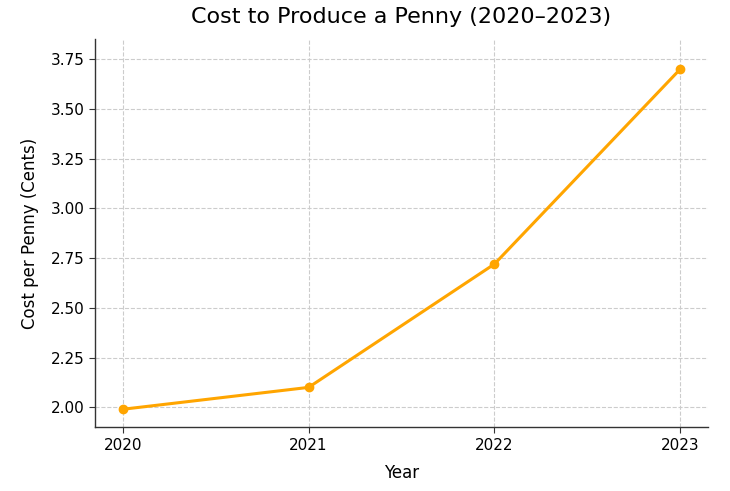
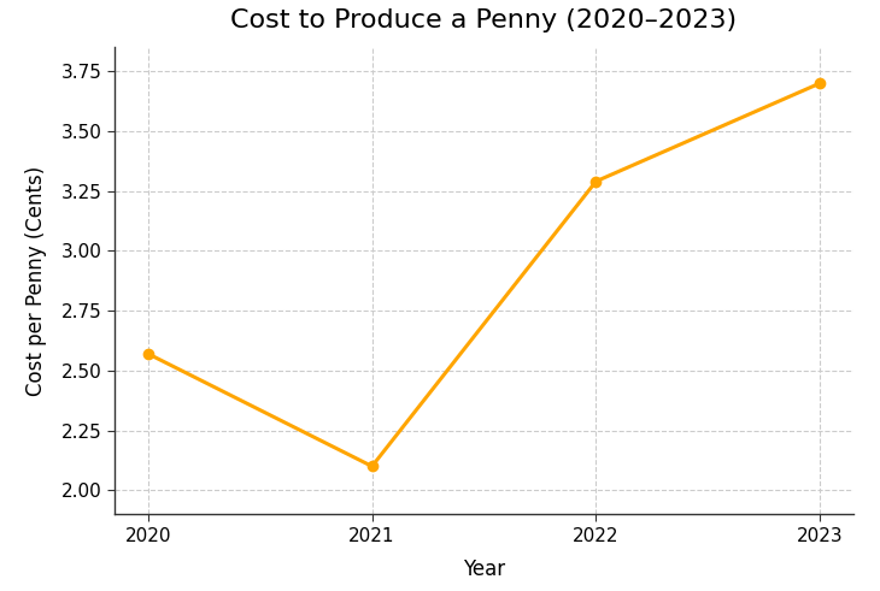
2020: 1.99 -> 2.57
2022: 2.72 -> 3.29
